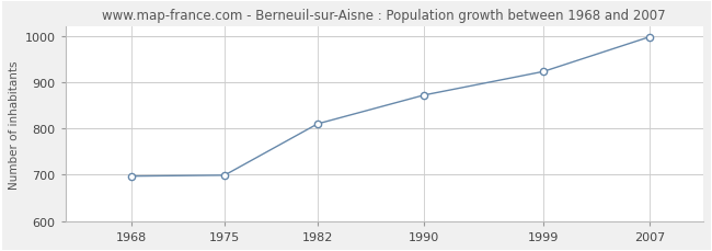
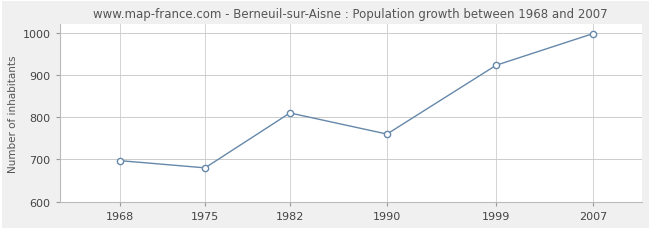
1975: 699 -> 680
1990: 872 -> 760
